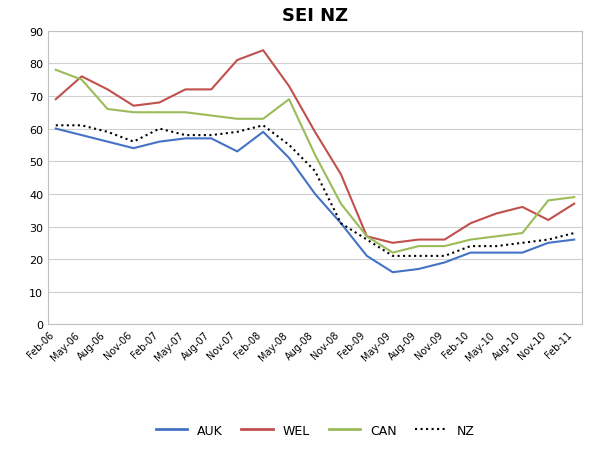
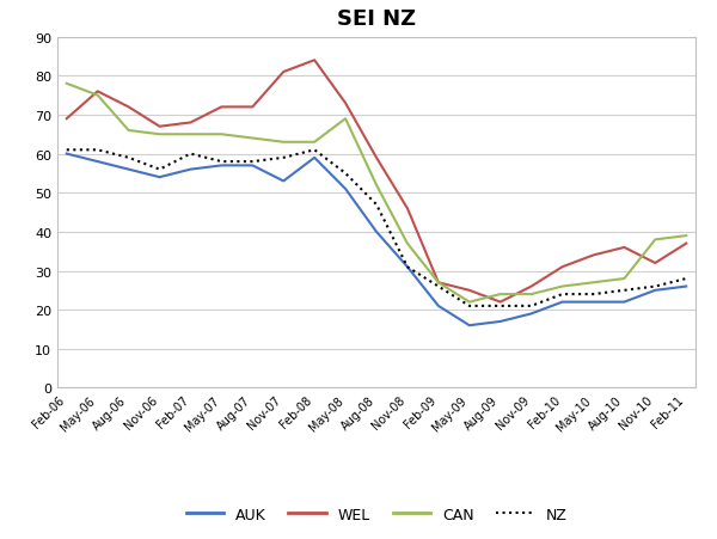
WEL/Aug-09: 26 -> 22
